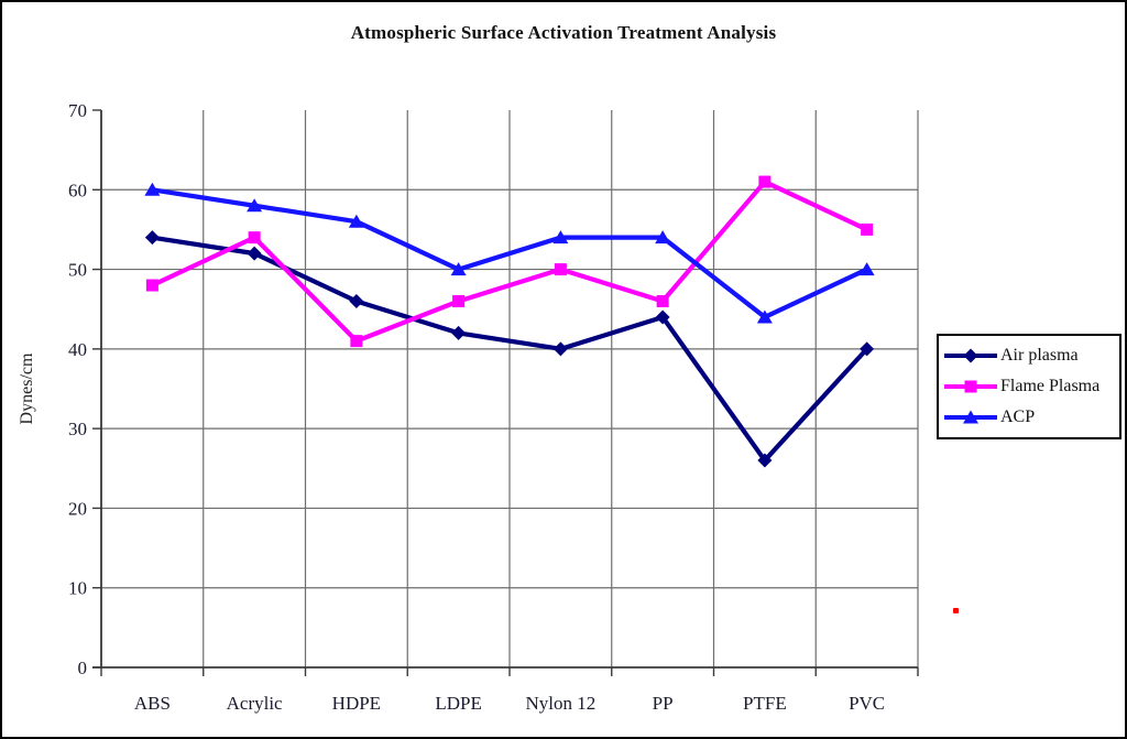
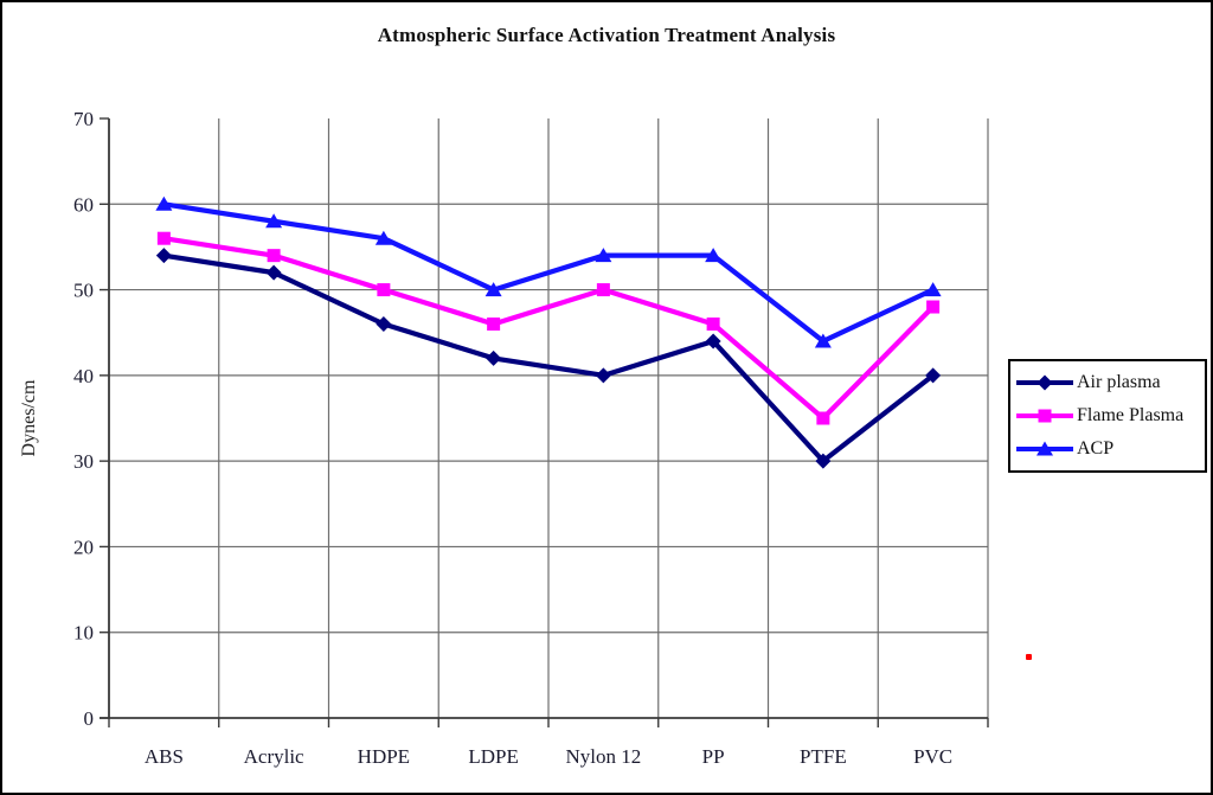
Flame Plasma/ABS: 48 -> 56
Flame Plasma/HDPE: 41 -> 50
Air plasma/PTFE: 26 -> 30
Flame Plasma/PTFE: 61 -> 35
Flame Plasma/PVC: 55 -> 48
